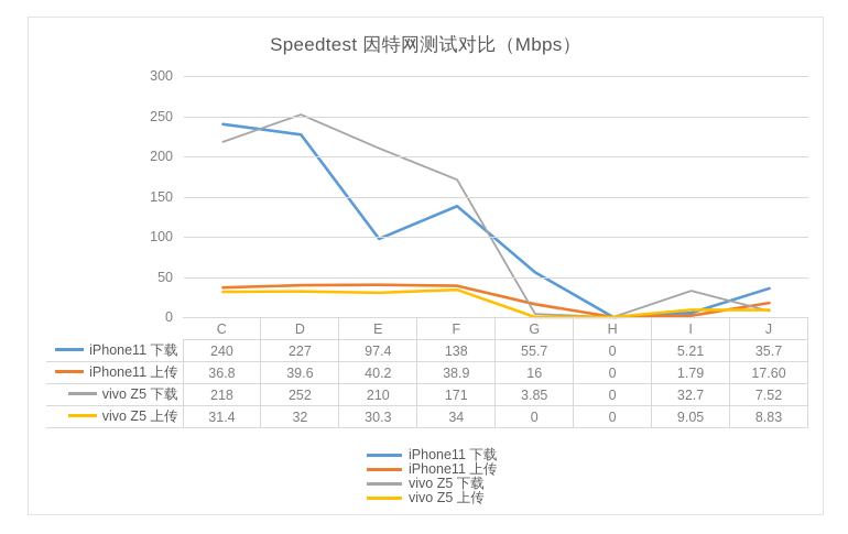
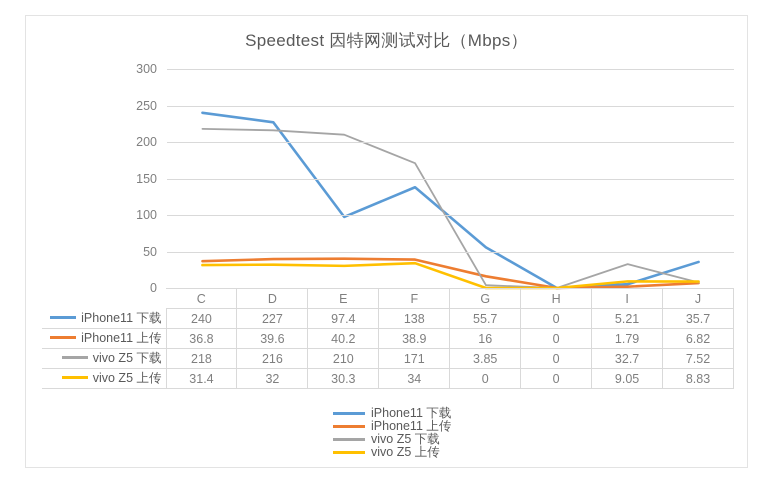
vivo Z5 下载/D: 252 -> 216
iPhone11 上传/J: 17.60 -> 6.82
